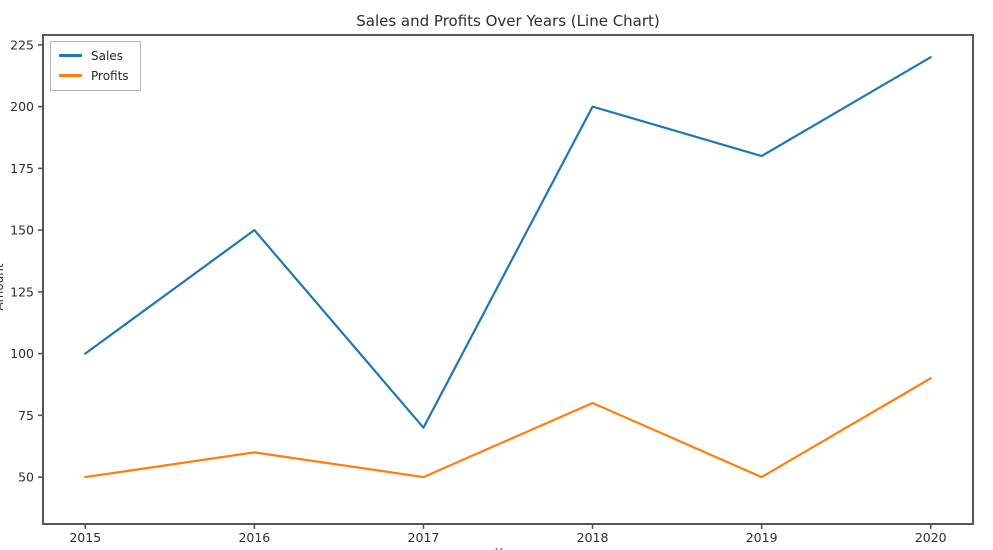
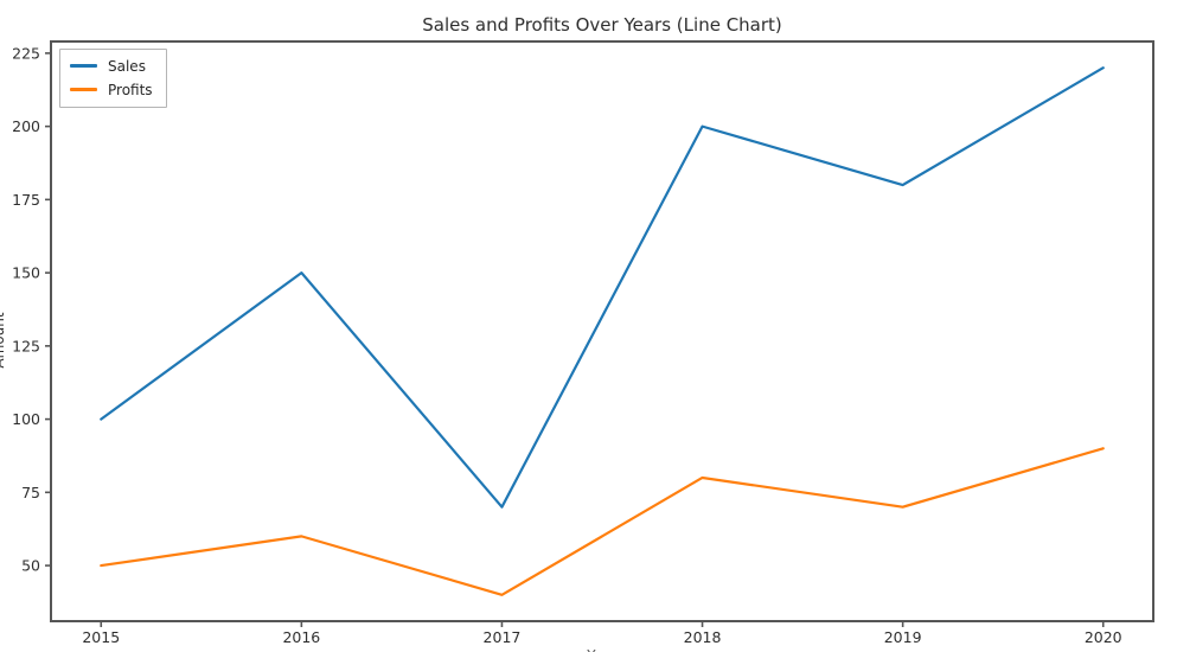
Profits/2017: 50 -> 40
Profits/2019: 50 -> 70
